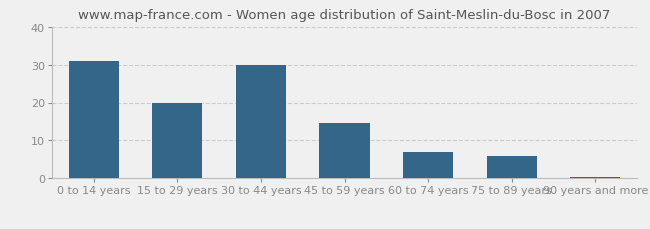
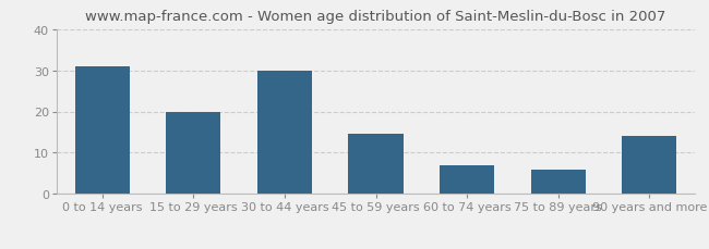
90 years and more: 0.4 -> 14.0
